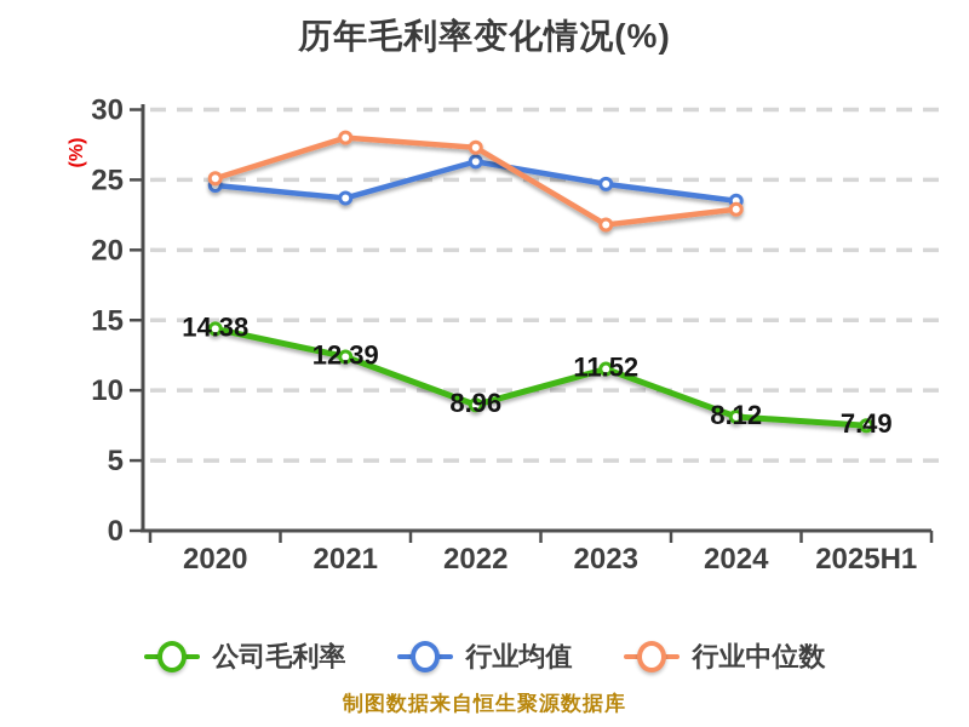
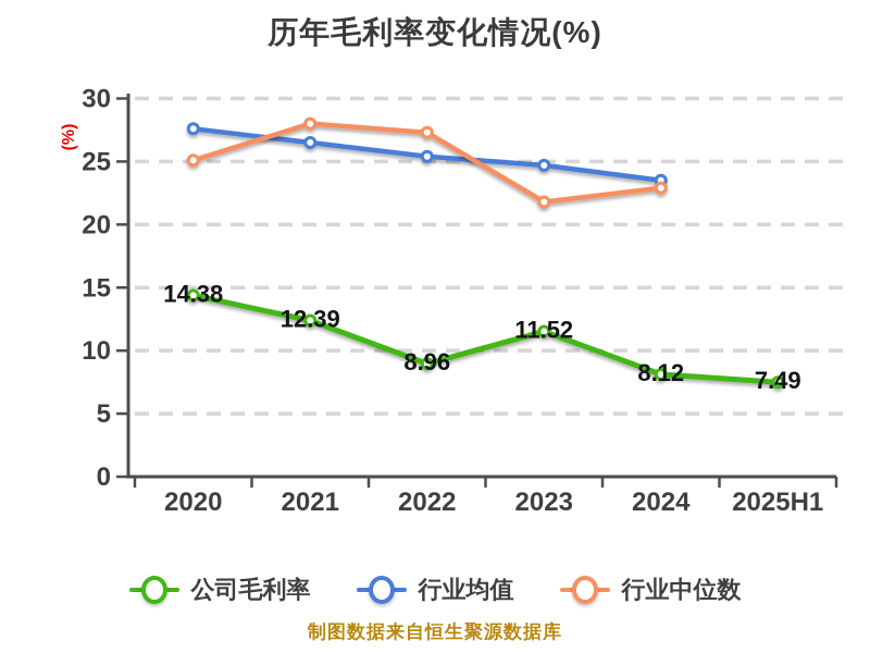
行业均值/2020: 24.6 -> 27.6
行业均值/2021: 23.7 -> 26.5
行业均值/2022: 26.3 -> 25.4
